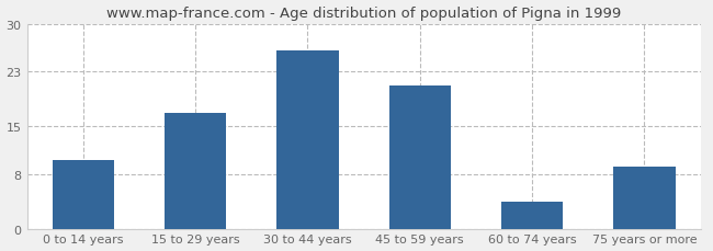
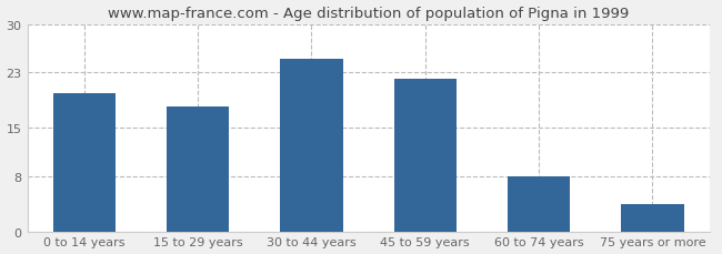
0 to 14 years: 10 -> 20
15 to 29 years: 17 -> 18
30 to 44 years: 26 -> 25
45 to 59 years: 21 -> 22
60 to 74 years: 4 -> 8
75 years or more: 9 -> 4
